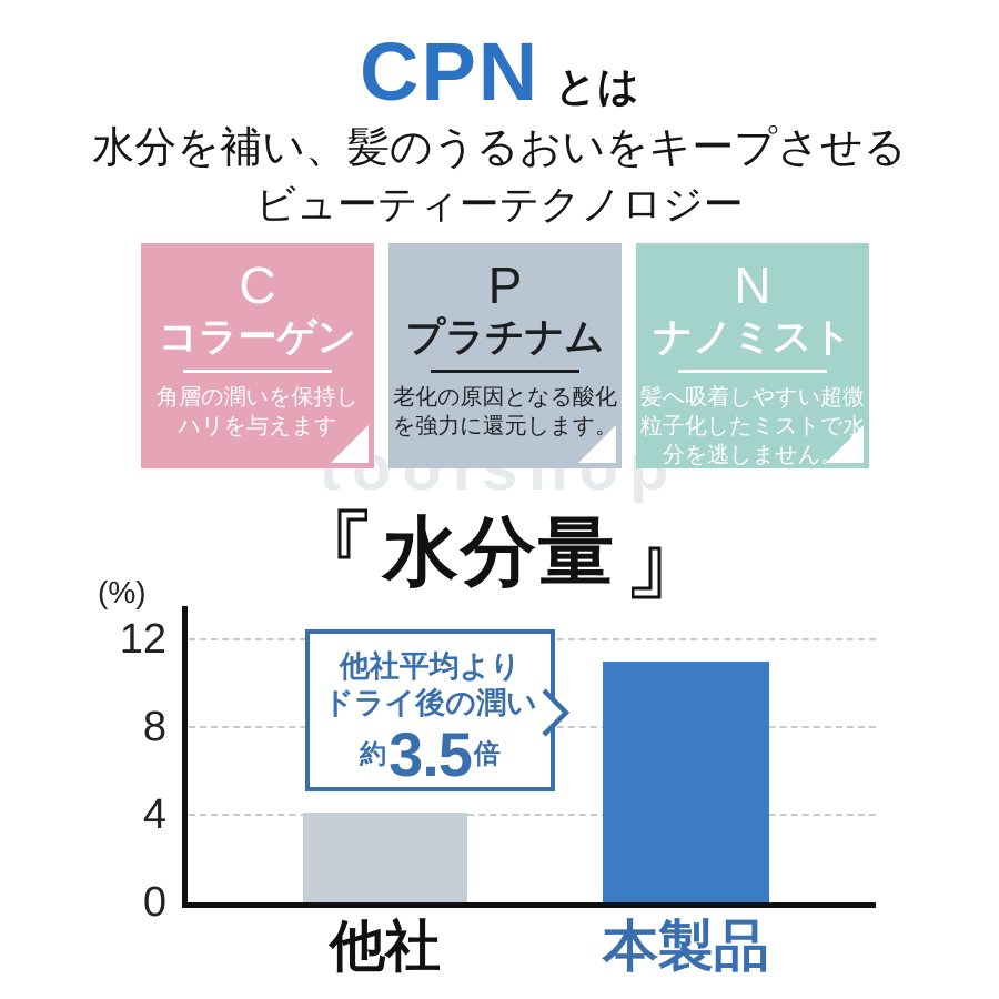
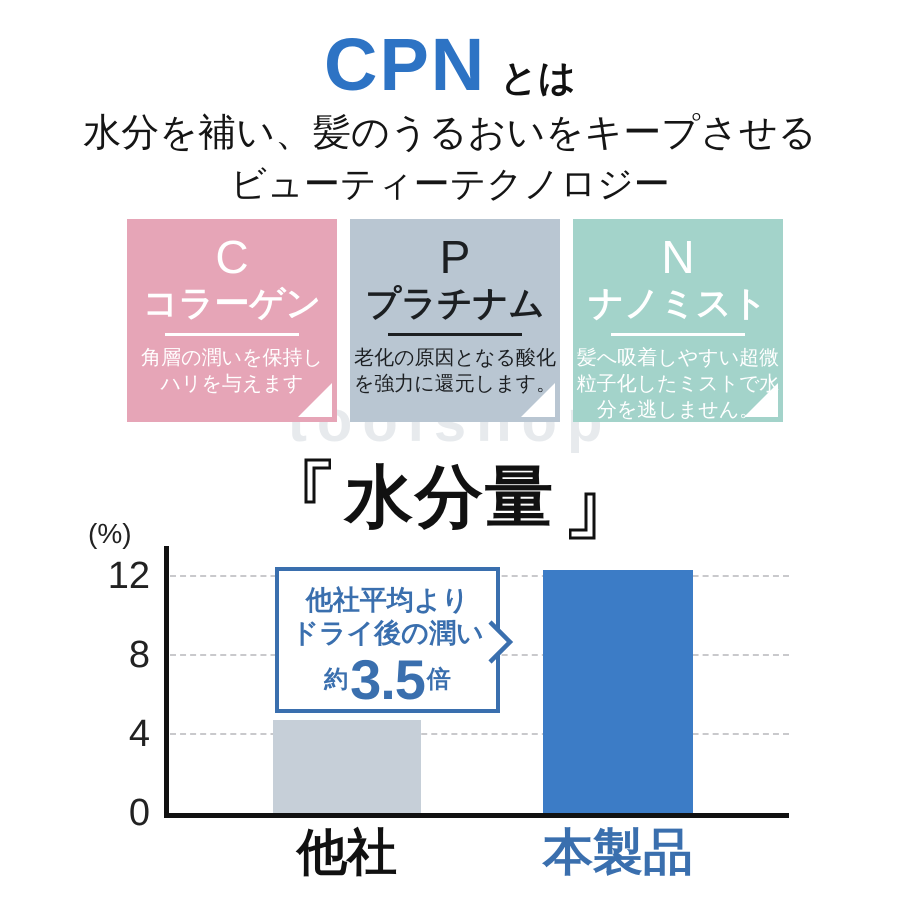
他社: 4.1 -> 4.7
本製品: 11.0 -> 12.3
